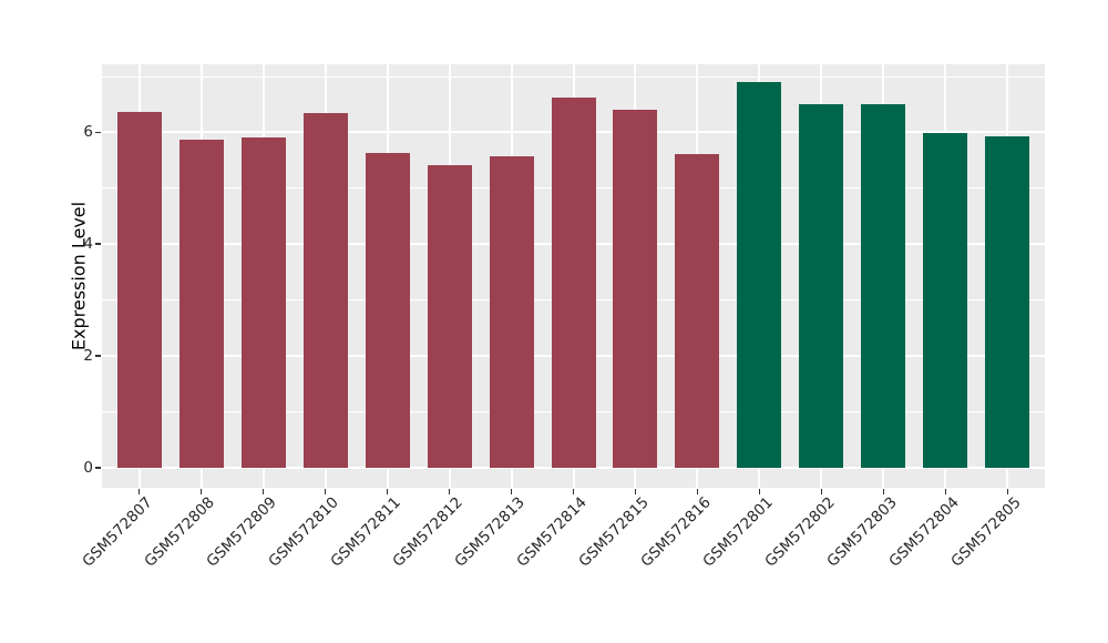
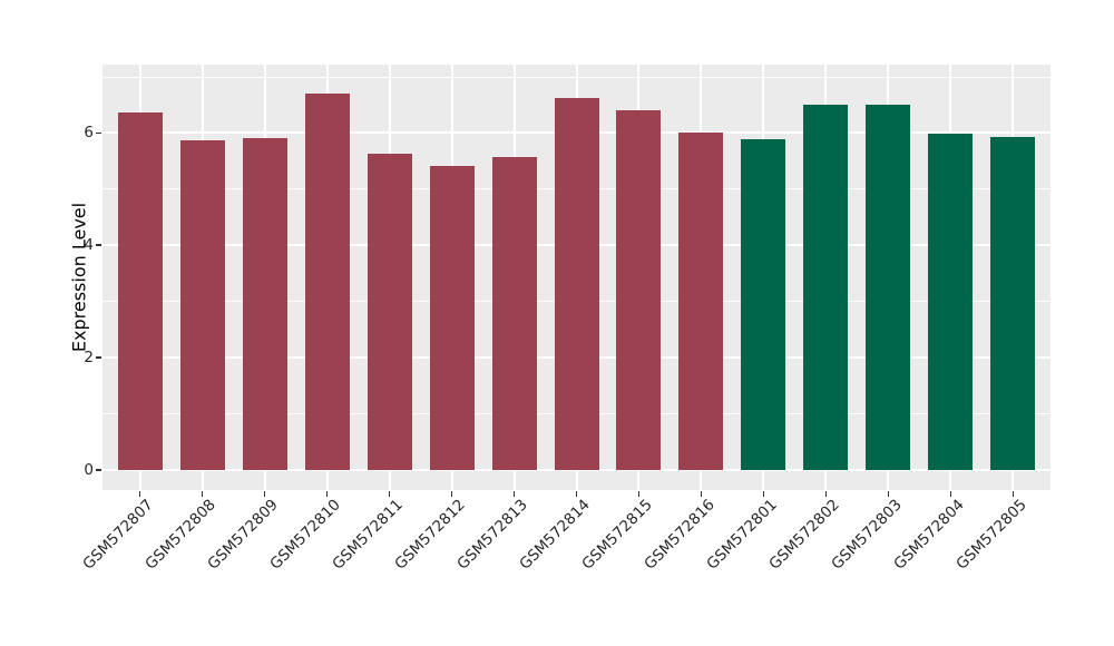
GSM572810: 6.3 -> 6.7
GSM572816: 5.6 -> 6.0
GSM572801: 6.9 -> 5.9
